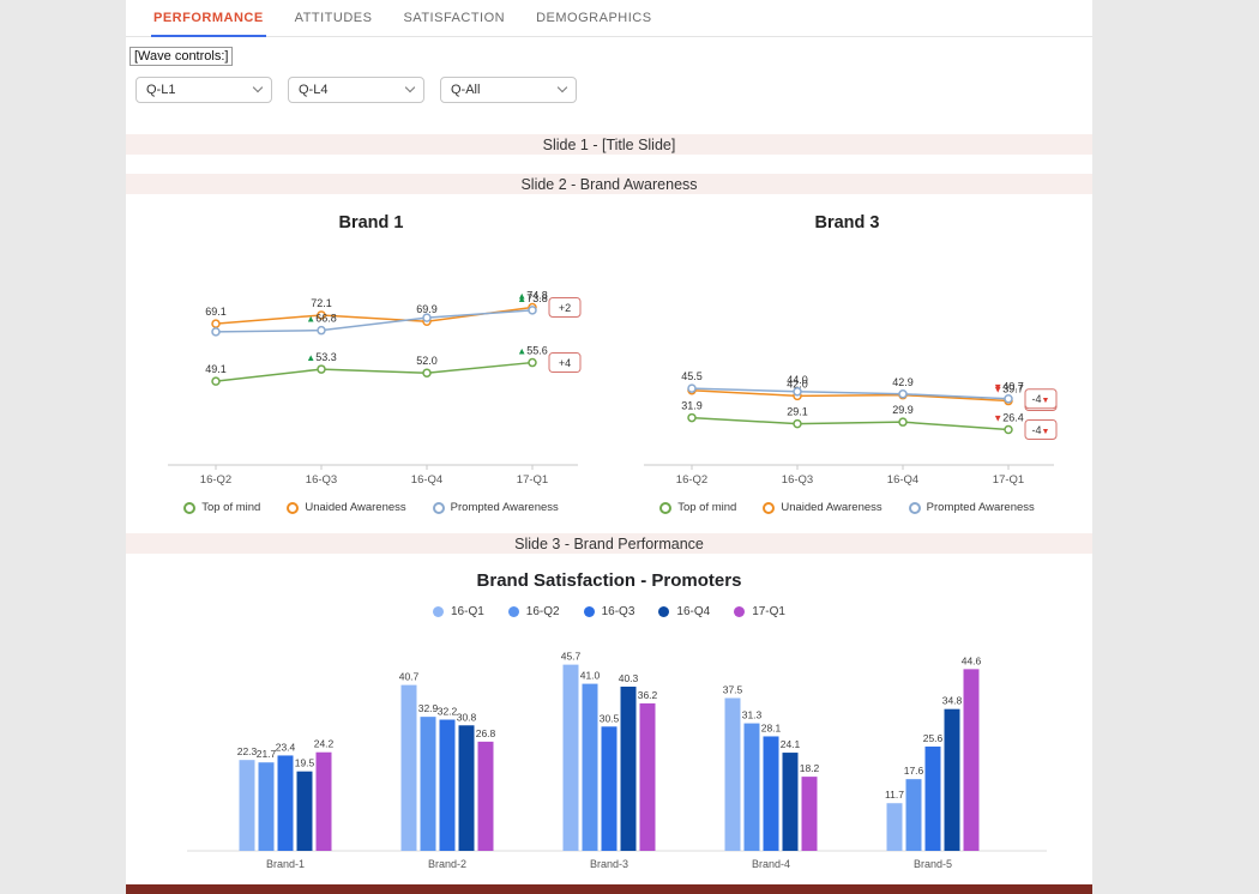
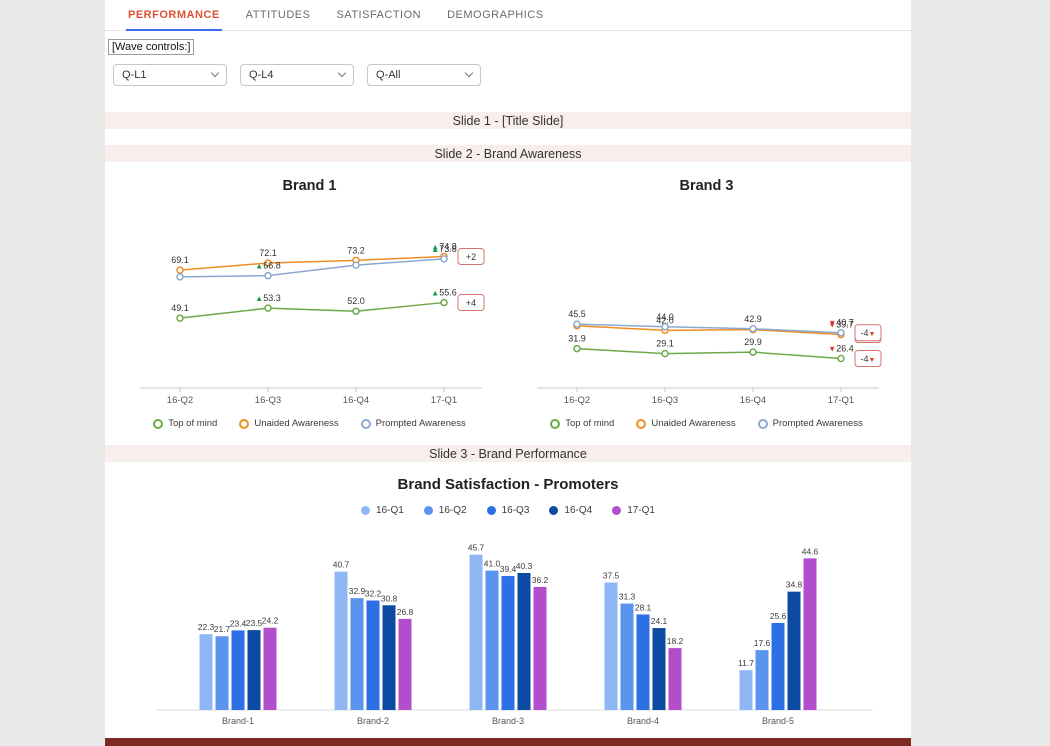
Brand 1/Unaided Awareness/16-Q4: 69.9 -> 73.2
Brand Satisfaction - Promoters/16-Q4/Brand-1: 19.5 -> 23.5
Brand Satisfaction - Promoters/16-Q3/Brand-3: 30.5 -> 39.4
